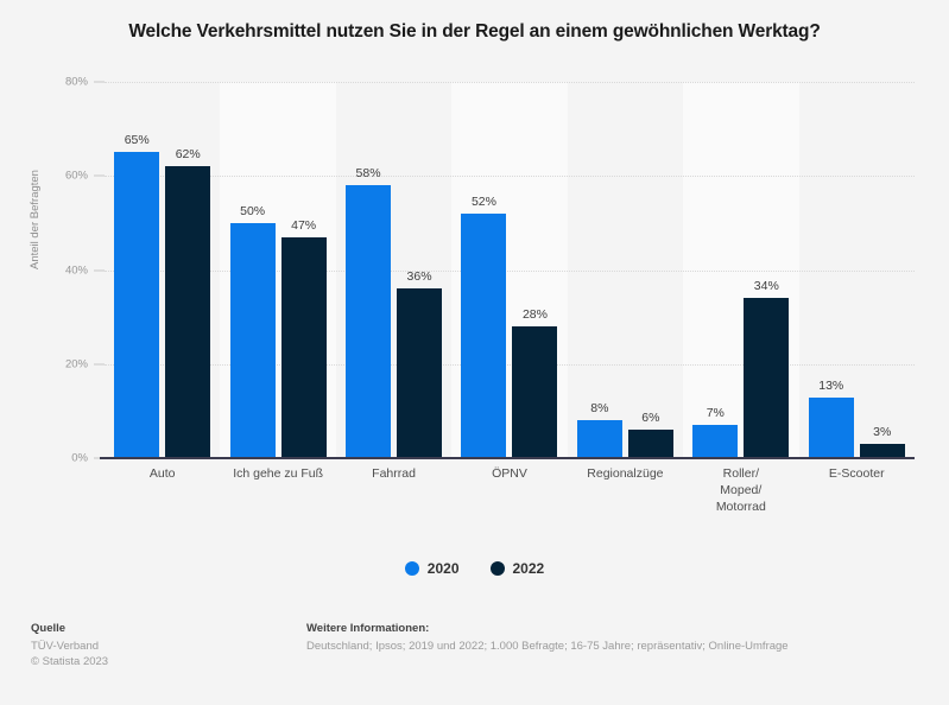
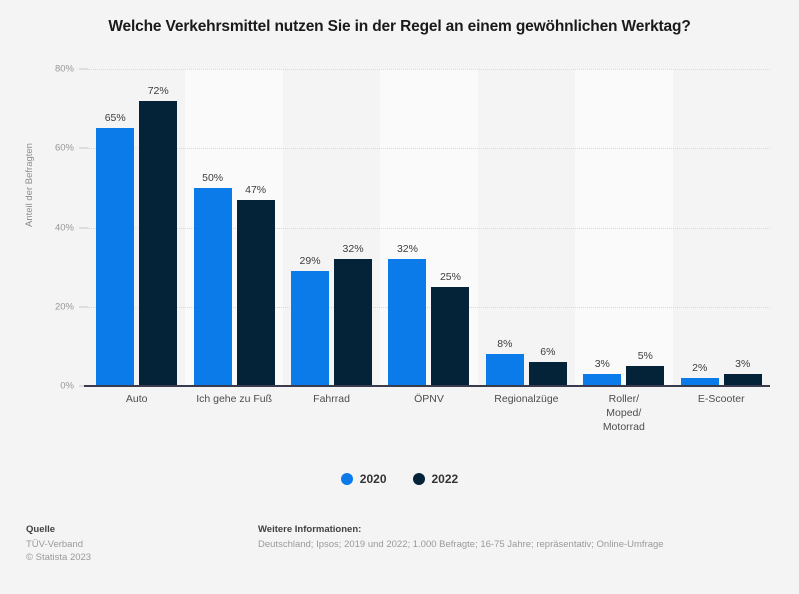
2022/Auto: 62% -> 72%
2020/Fahrrad: 58% -> 29%
2022/Fahrrad: 36% -> 32%
2020/ÖPNV: 52% -> 32%
2022/ÖPNV: 28% -> 25%
2020/Roller/ Moped/ Motorrad: 7% -> 3%
2022/Roller/ Moped/ Motorrad: 34% -> 5%
2020/E-Scooter: 13% -> 2%
